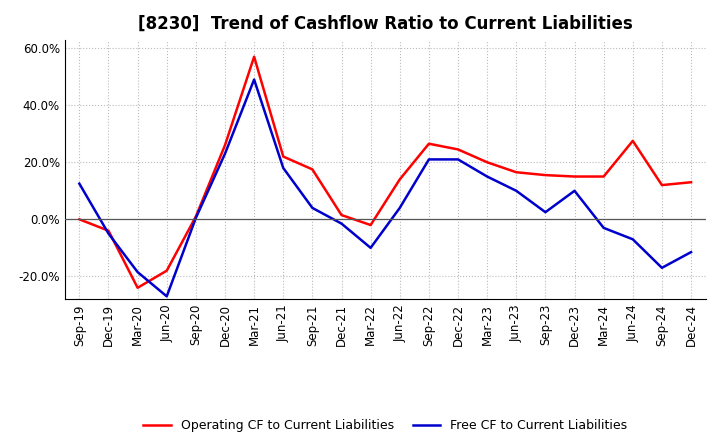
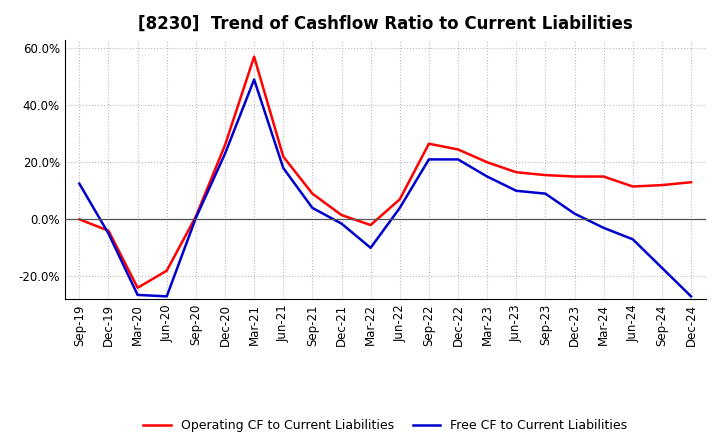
Free CF to Current Liabilities/Mar-20: -18.5% -> -26.5%
Operating CF to Current Liabilities/Sep-21: 17.5% -> 9.0%
Operating CF to Current Liabilities/Jun-22: 14.0% -> 7.0%
Free CF to Current Liabilities/Sep-23: 2.5% -> 9.0%
Free CF to Current Liabilities/Dec-23: 10.0% -> 2.0%
Operating CF to Current Liabilities/Jun-24: 27.5% -> 11.5%
Free CF to Current Liabilities/Dec-24: -11.5% -> -27.0%
